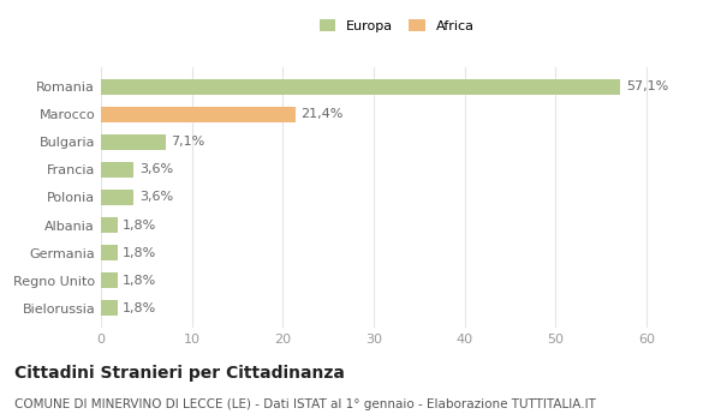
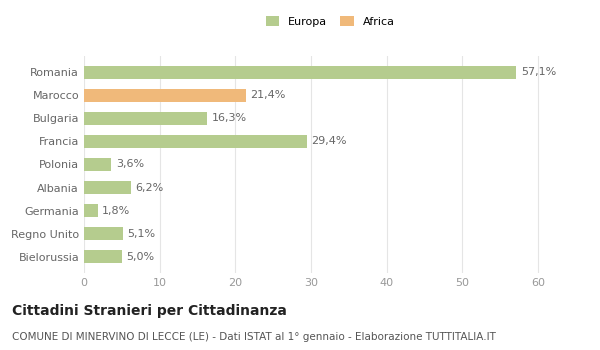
Bulgaria: 7,1% -> 16,3%
Francia: 3,6% -> 29,4%
Albania: 1,8% -> 6,2%
Regno Unito: 1,8% -> 5,1%
Bielorussia: 1,8% -> 5,0%
